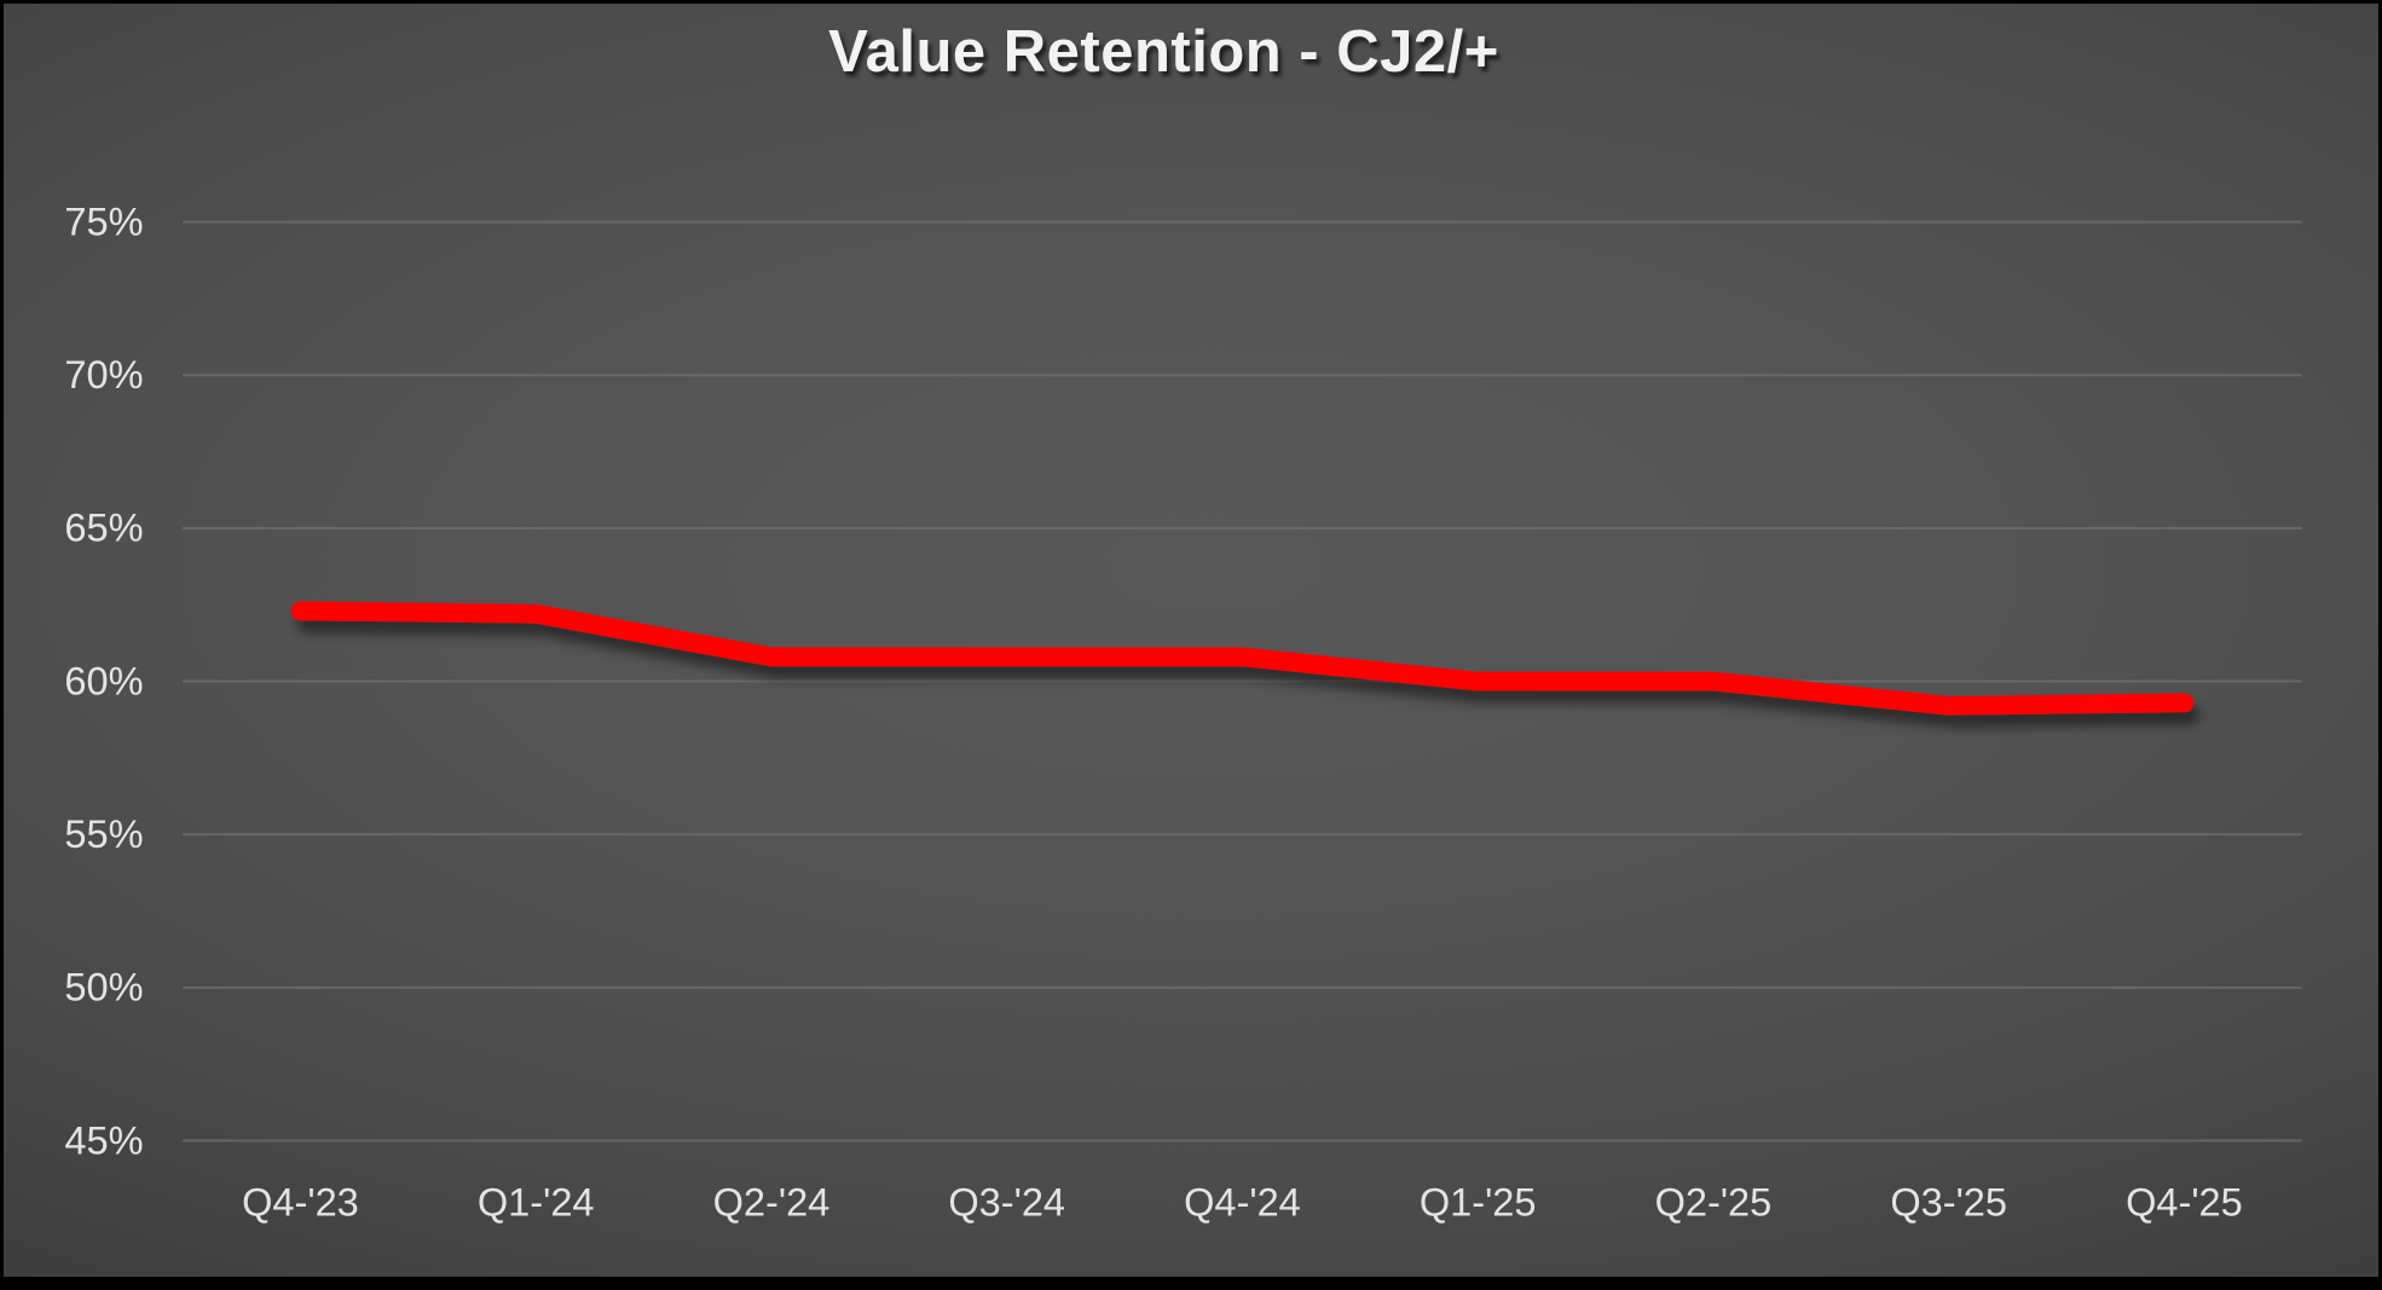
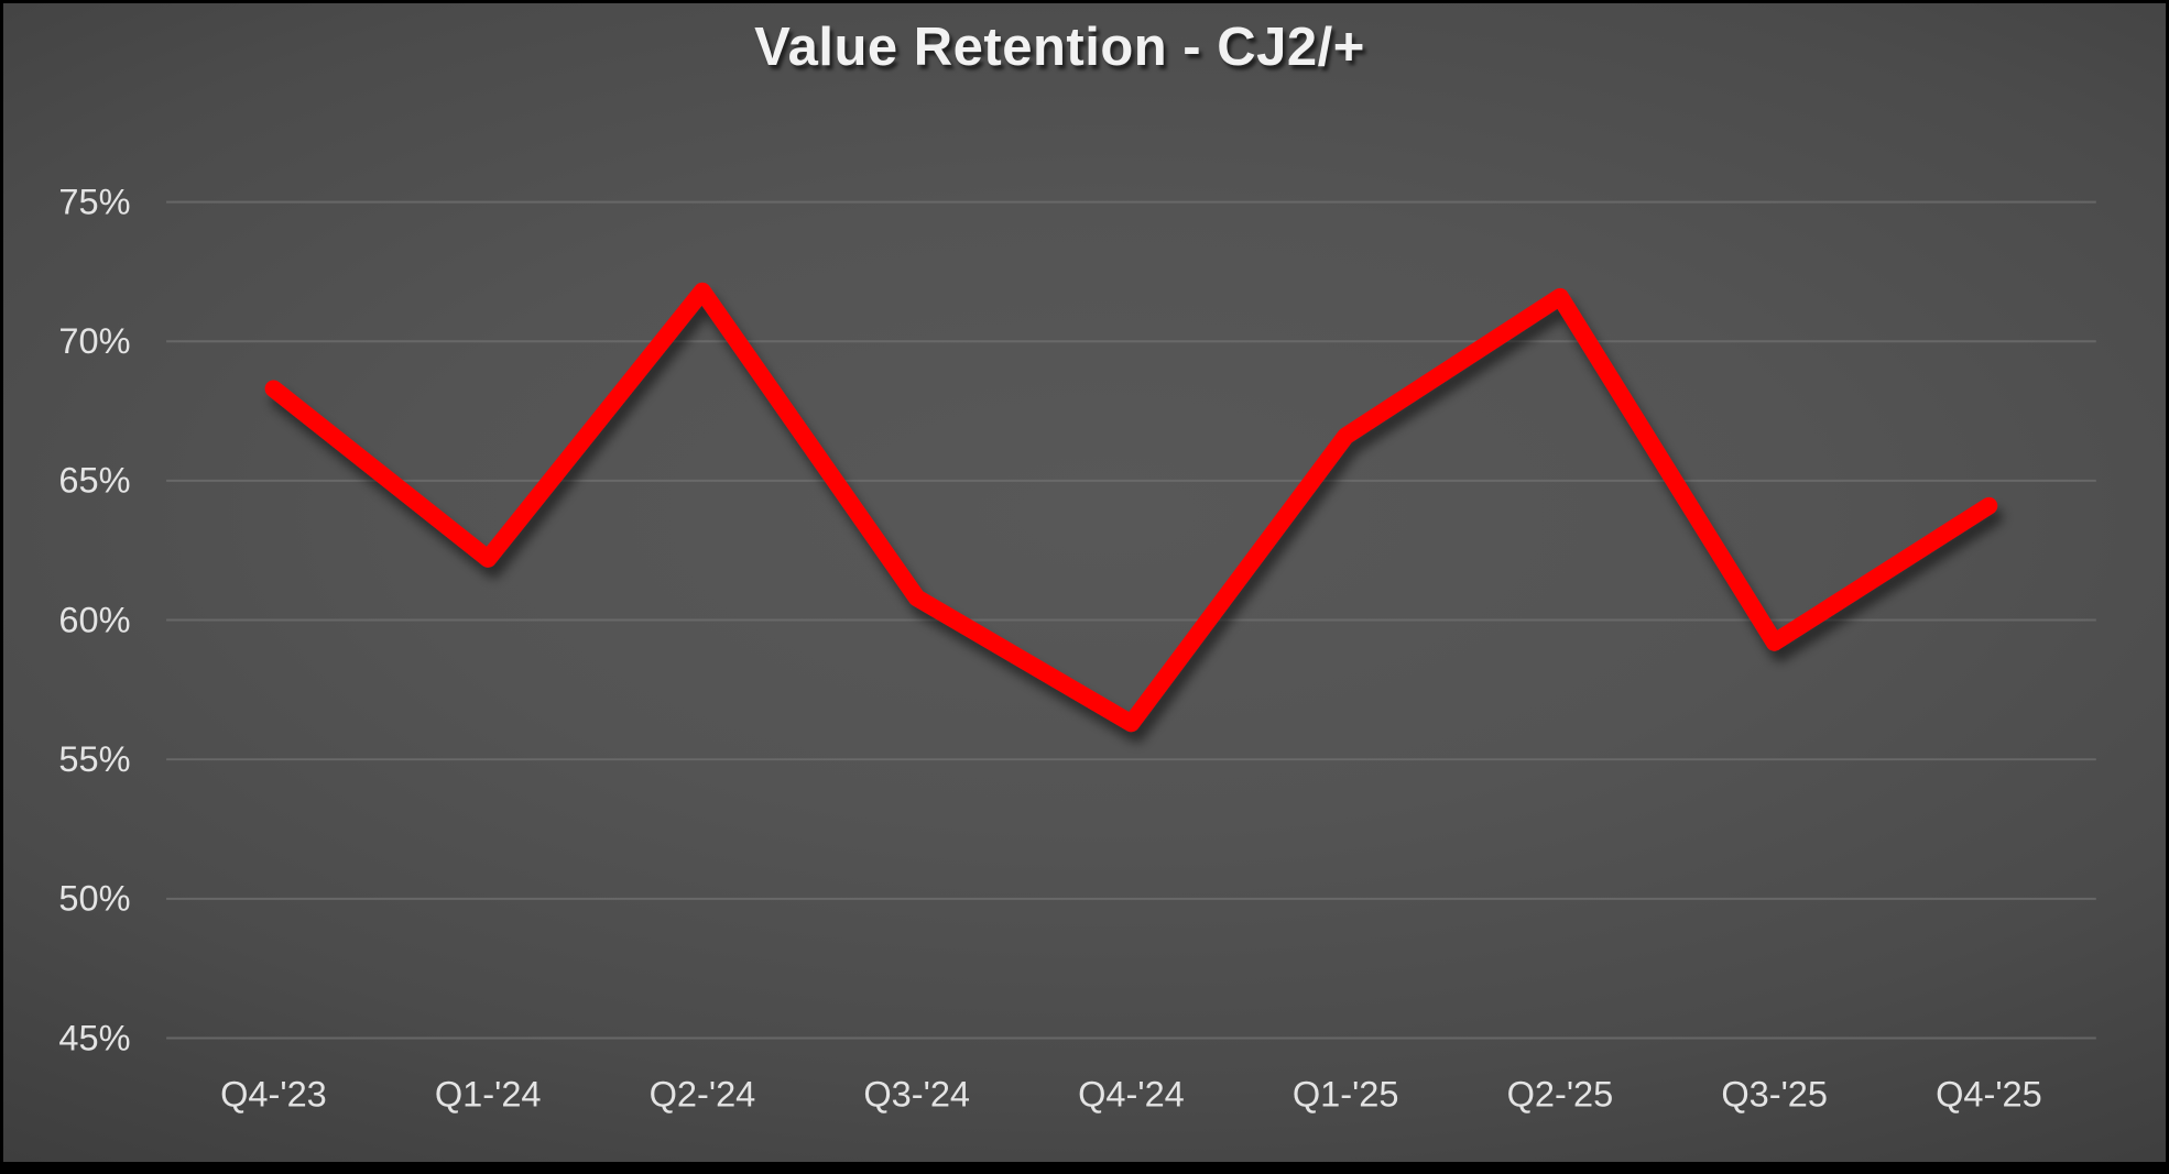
Q4-'23: 62.3% -> 68.3%
Q2-'24: 60.8% -> 71.8%
Q4-'24: 60.8% -> 56.3%
Q1-'25: 60.0% -> 66.6%
Q2-'25: 60.0% -> 71.6%
Q4-'25: 59.3% -> 64.1%
